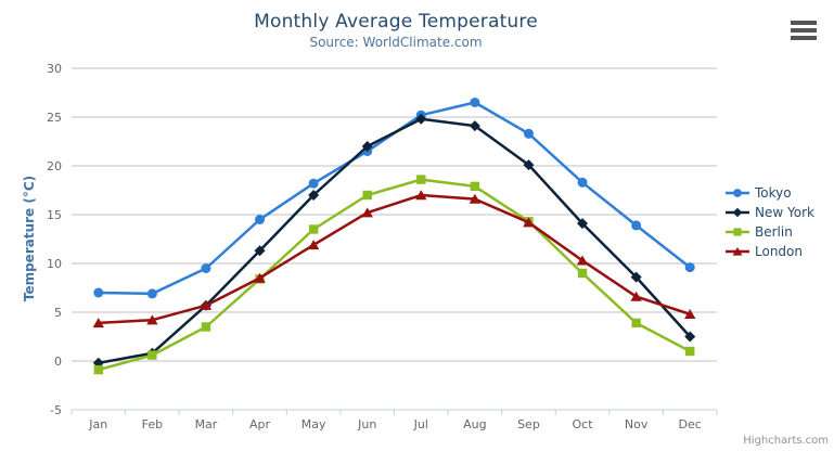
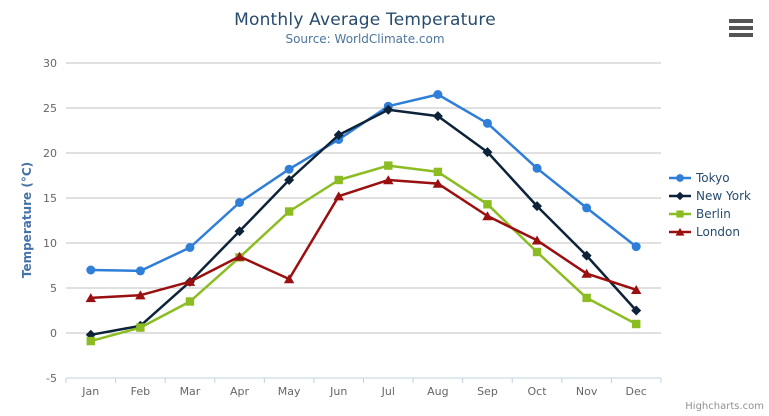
London/May: 12 -> 6
London/Sep: 14 -> 13
